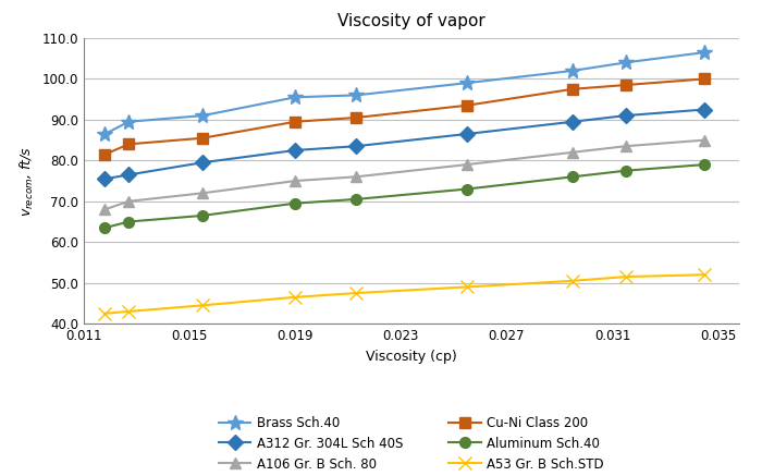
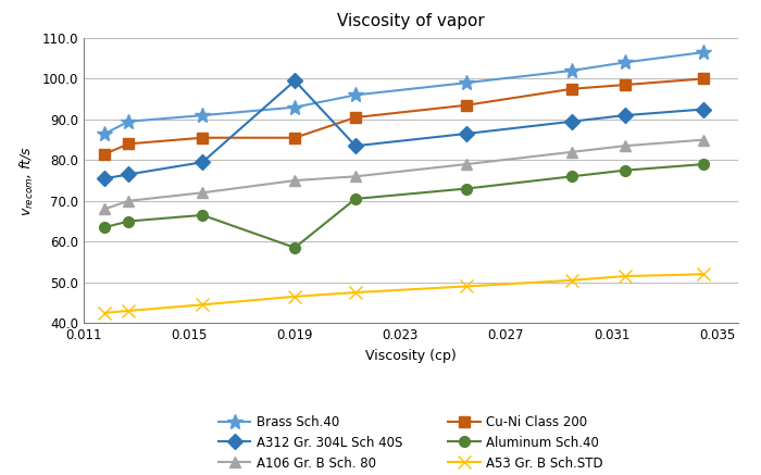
Brass Sch.40/0.019: 95.5 -> 93.0
Cu-Ni Class 200/0.019: 89.5 -> 85.5
A312 Gr. 304L Sch 40S/0.019: 82.5 -> 99.5
Aluminum Sch.40/0.019: 69.5 -> 58.5
